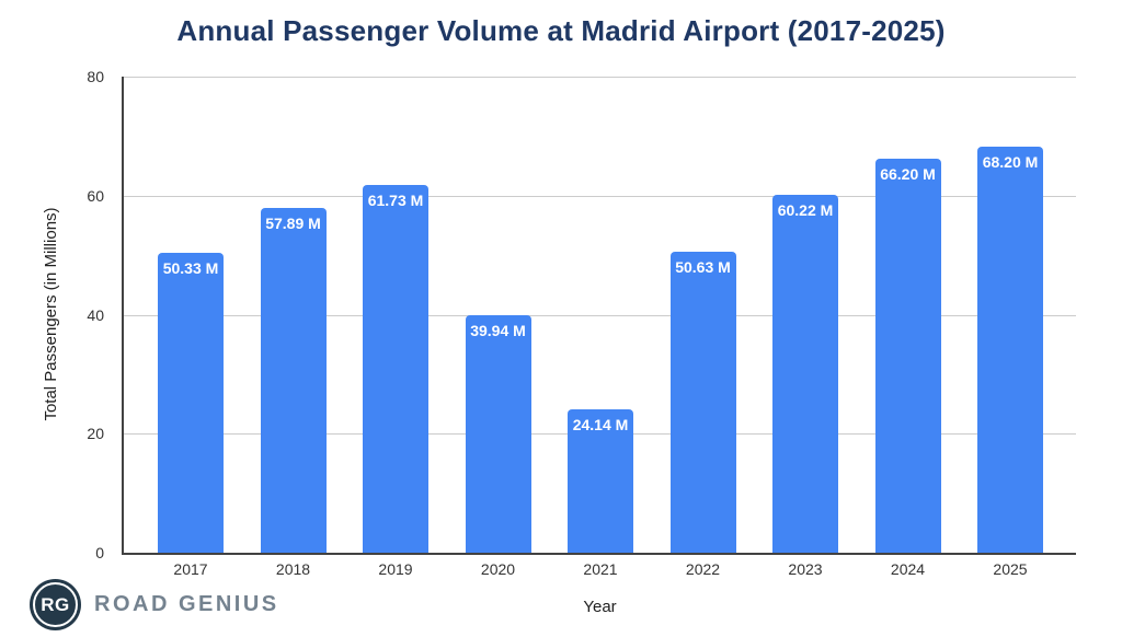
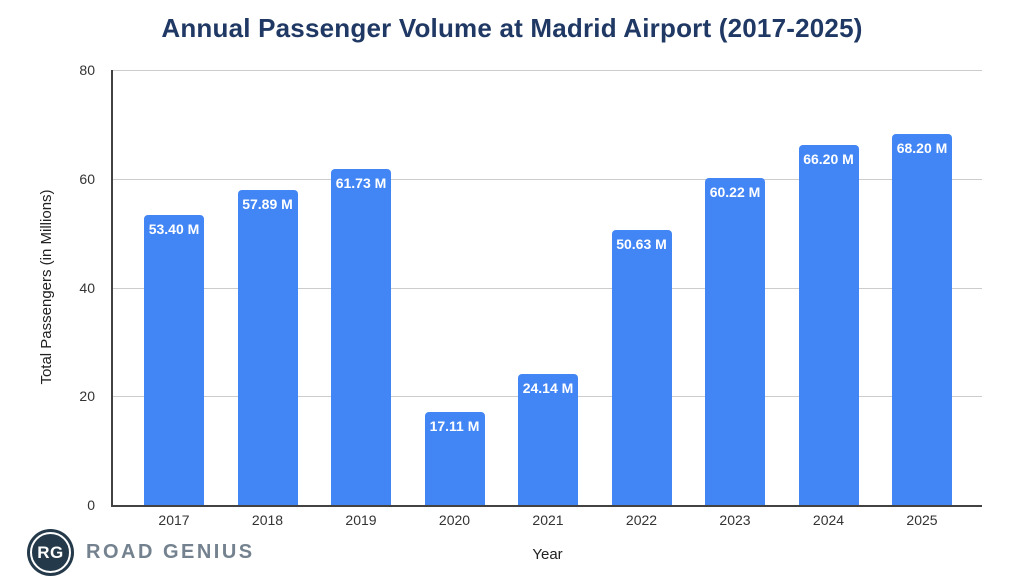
2017: 50.33 -> 53.40
2020: 39.94 -> 17.11
